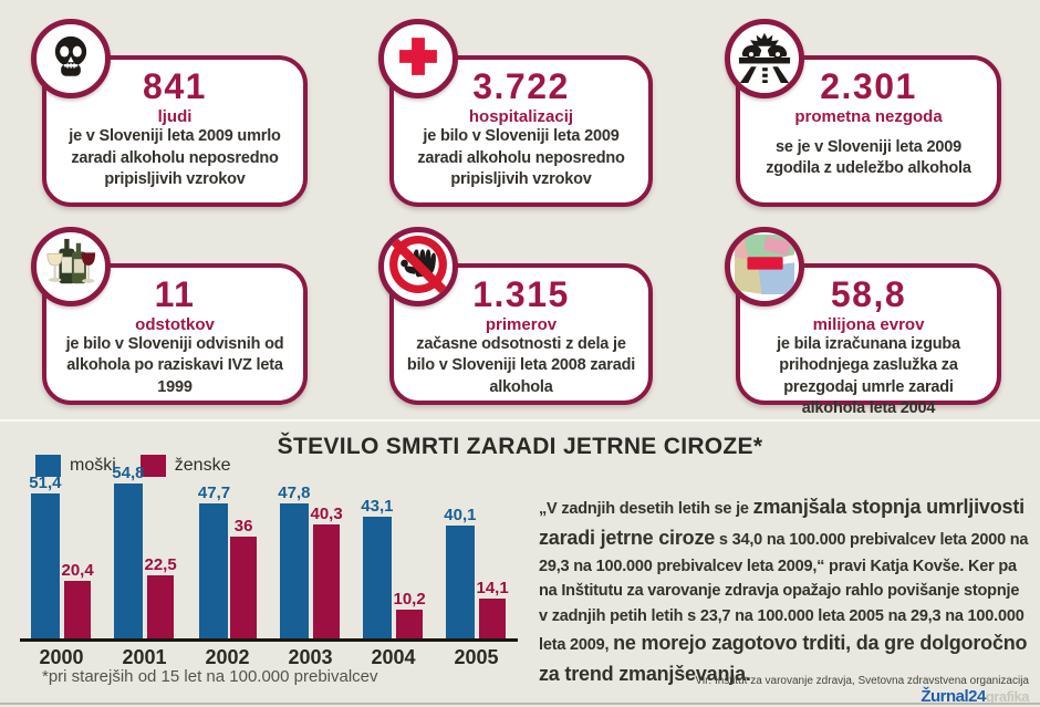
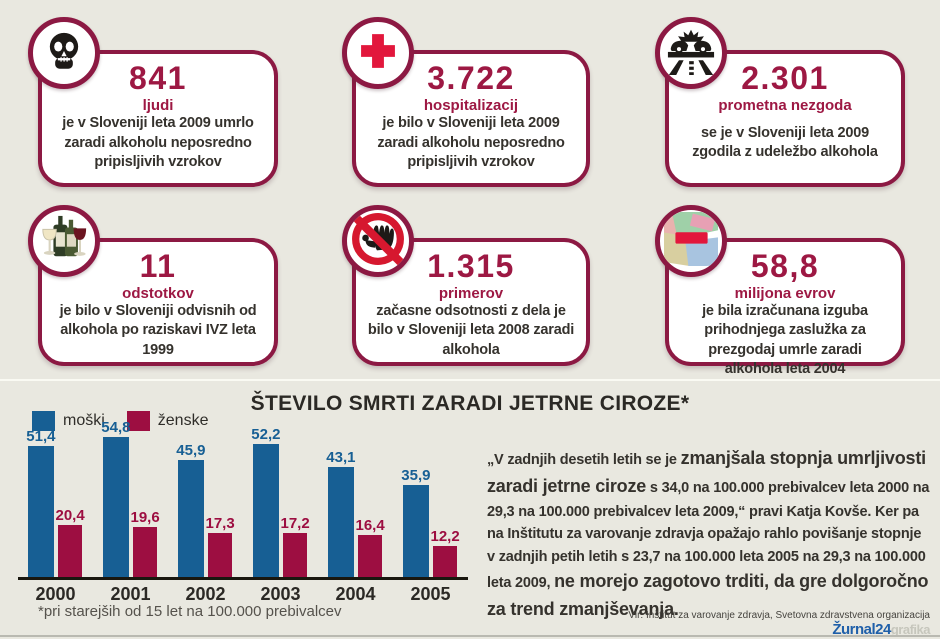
ženske/2001: 22,5 -> 19,6
moški/2002: 47,7 -> 45,9
ženske/2002: 36 -> 17,3
moški/2003: 47,8 -> 52,2
ženske/2003: 40,3 -> 17,2
ženske/2004: 10,2 -> 16,4
moški/2005: 40,1 -> 35,9
ženske/2005: 14,1 -> 12,2
